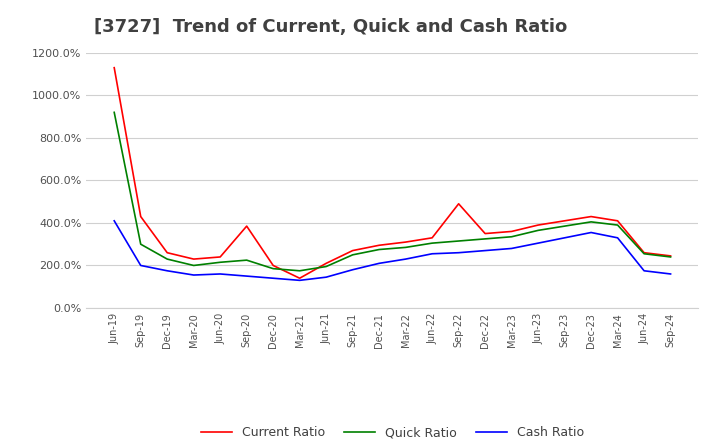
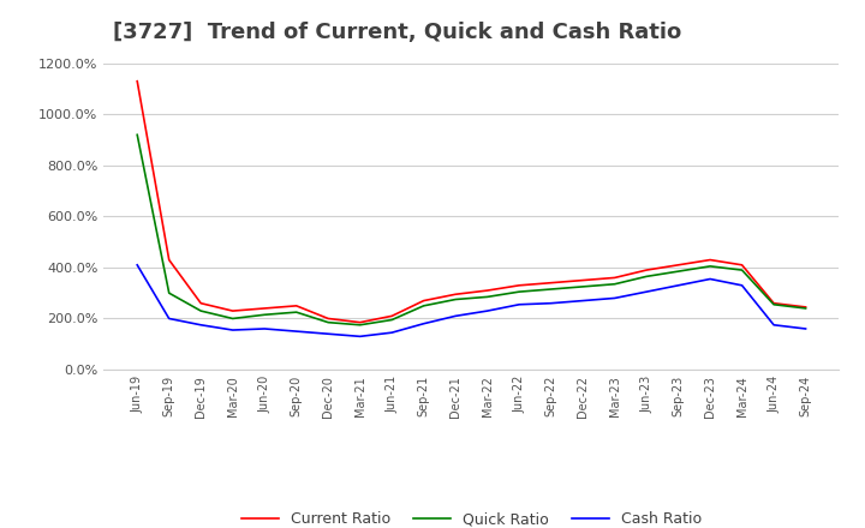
Current Ratio/Sep-20: 385% -> 250%
Current Ratio/Mar-21: 140% -> 185%
Current Ratio/Sep-22: 490% -> 340%
